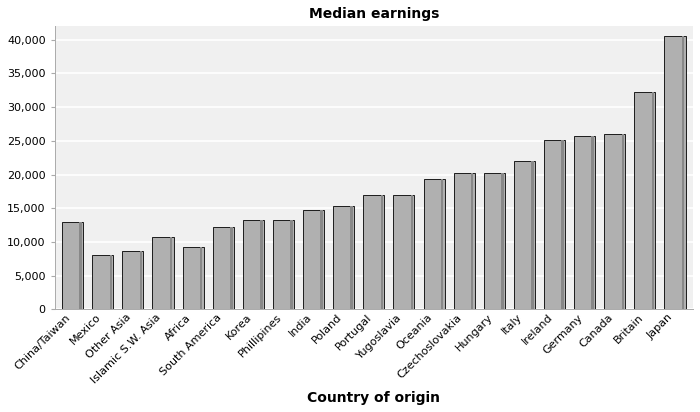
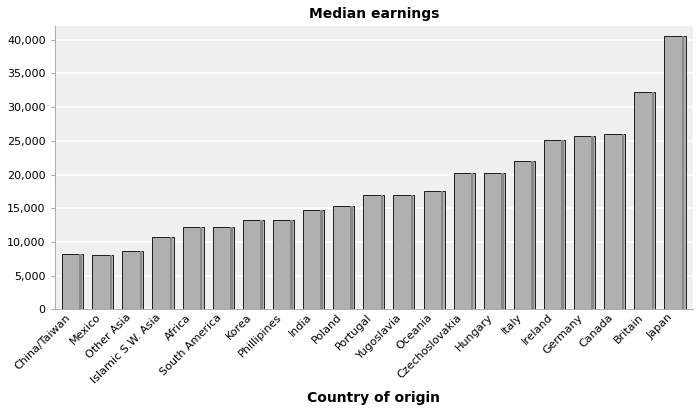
China/Taiwan: 13,000 -> 8,200
Africa: 9,200 -> 12,200
Oceania: 19,400 -> 17,500
